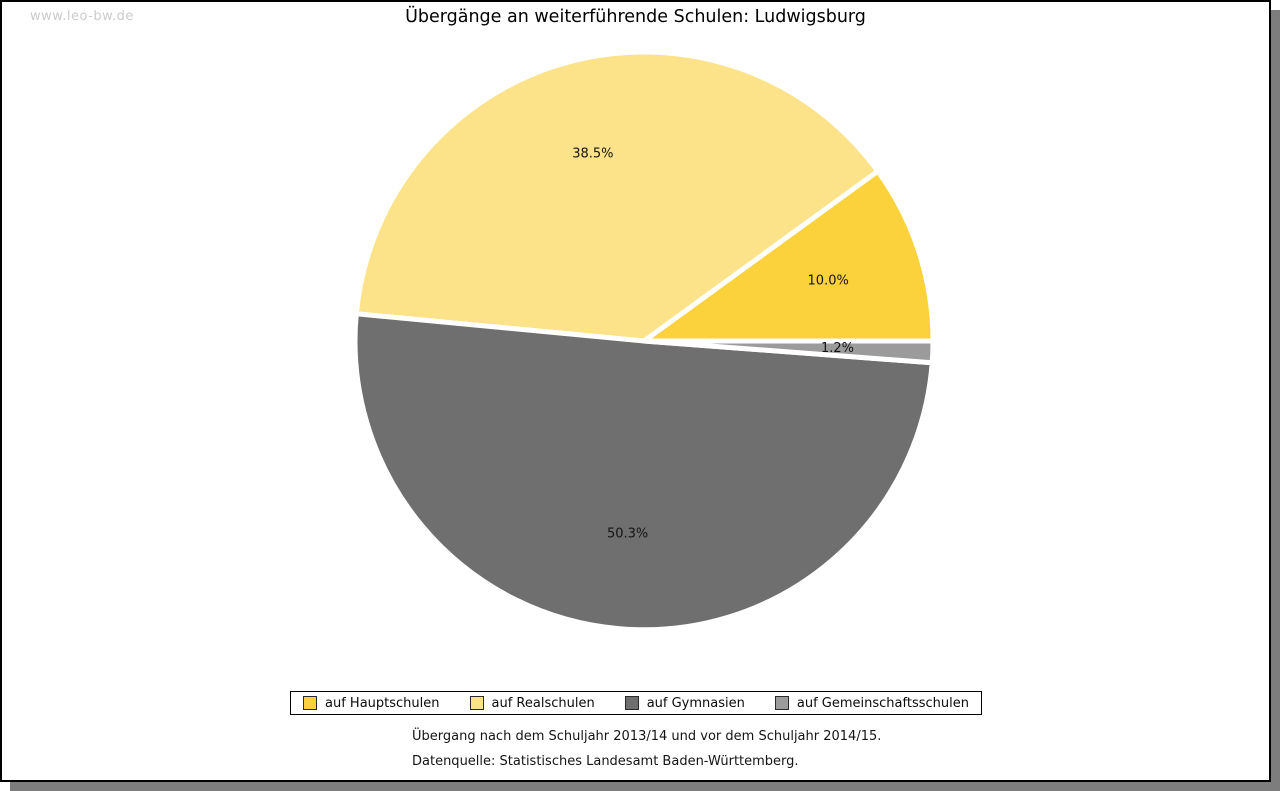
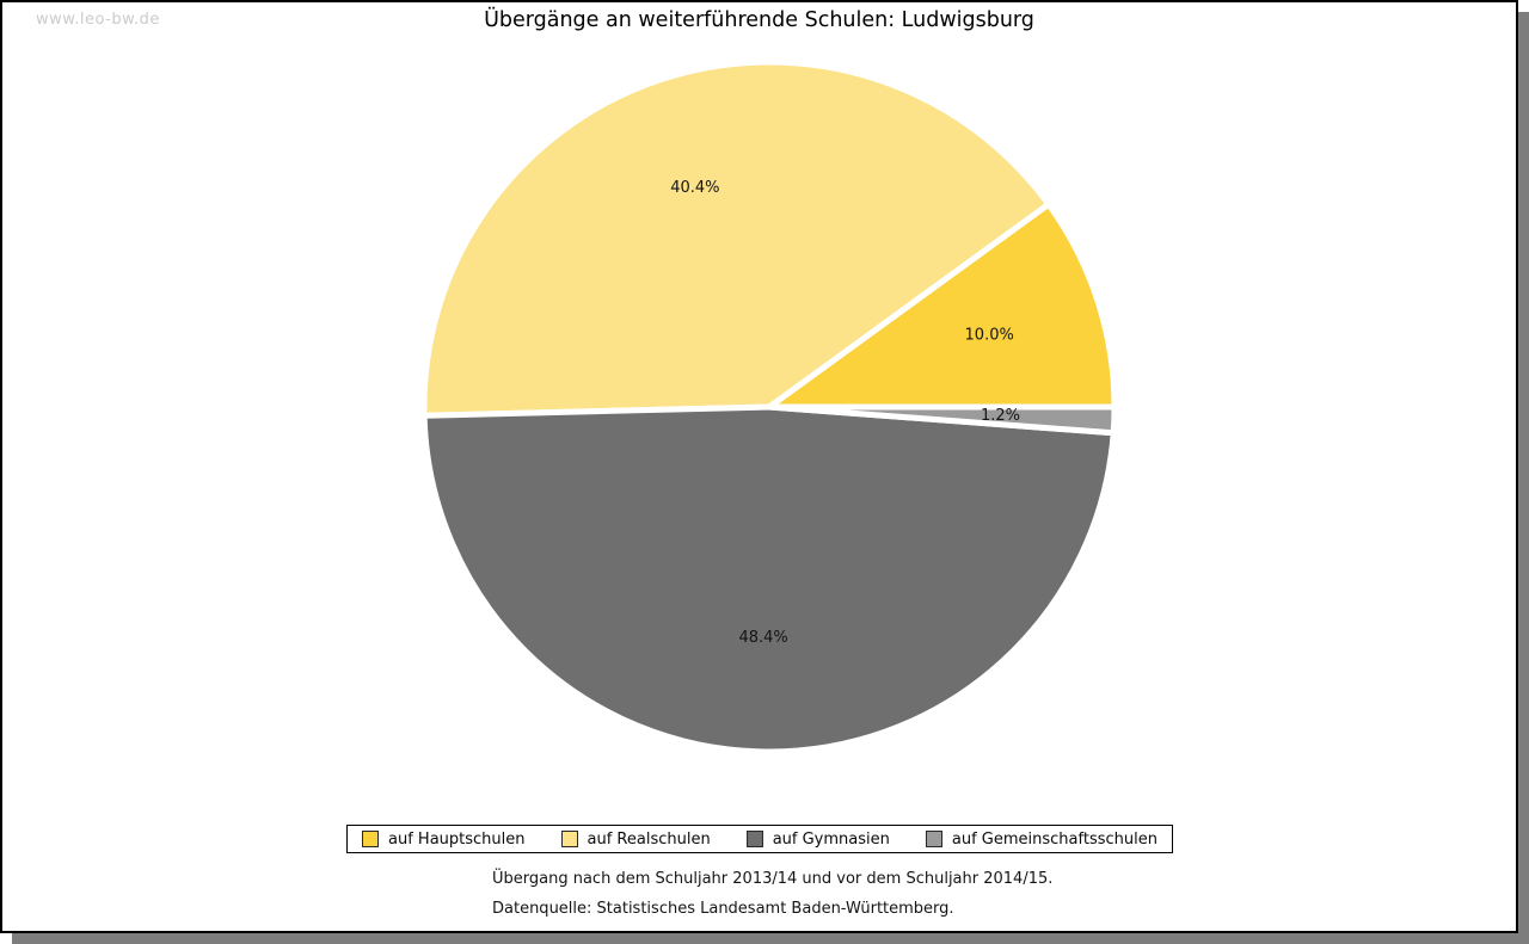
auf Realschulen: 38.5% -> 40.4%
auf Gymnasien: 50.3% -> 48.4%
